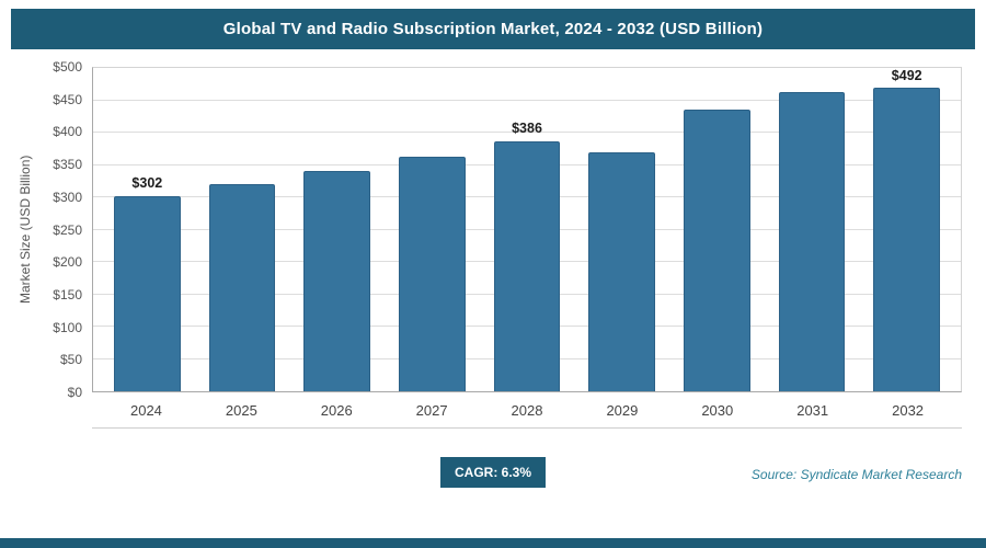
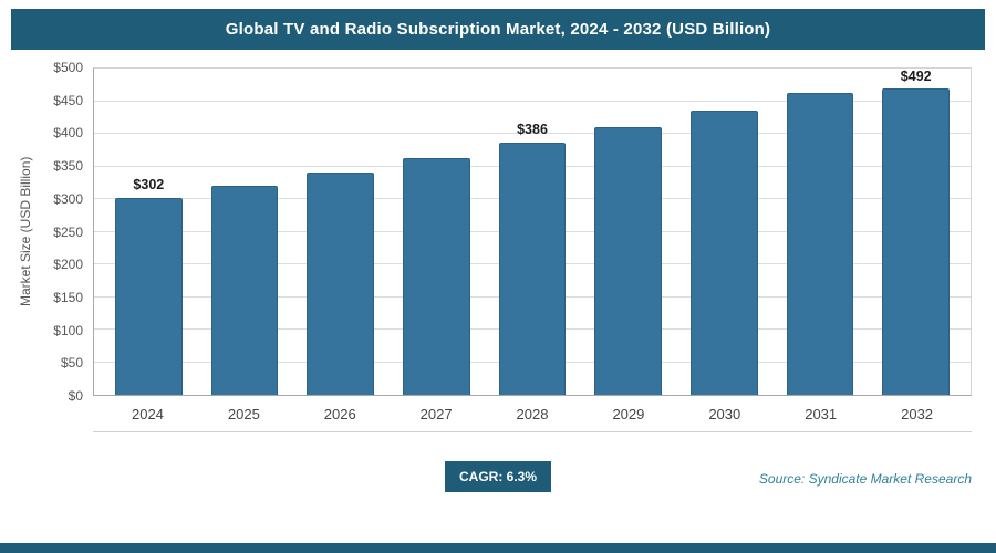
2029: $370 -> $410
